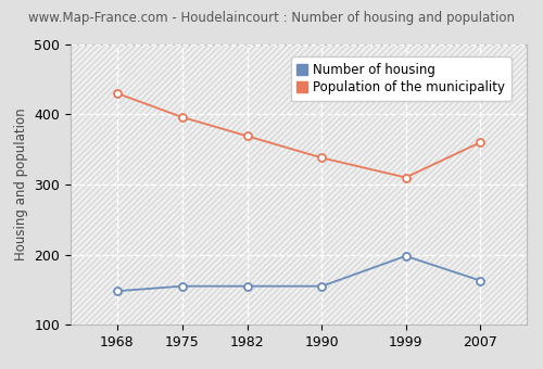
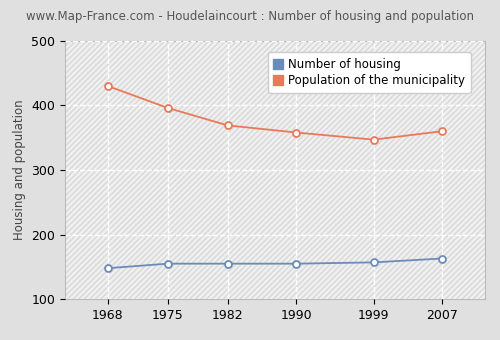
Population of the municipality/1990: 338 -> 358
Number of housing/1999: 198 -> 157
Population of the municipality/1999: 310 -> 347
